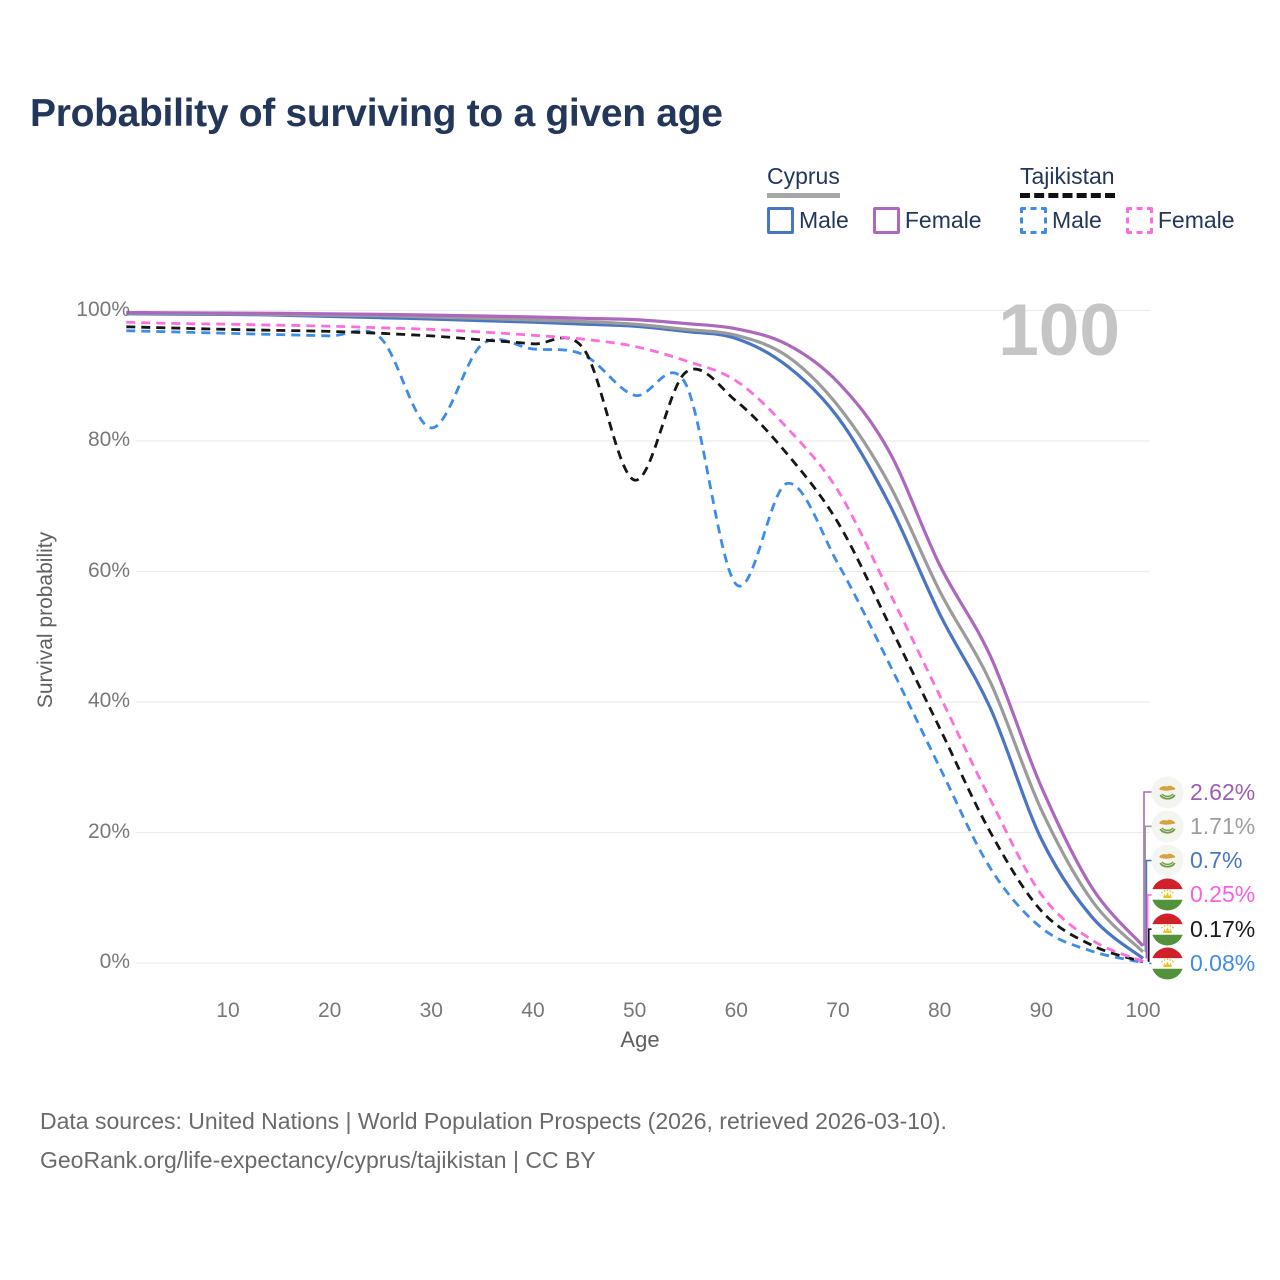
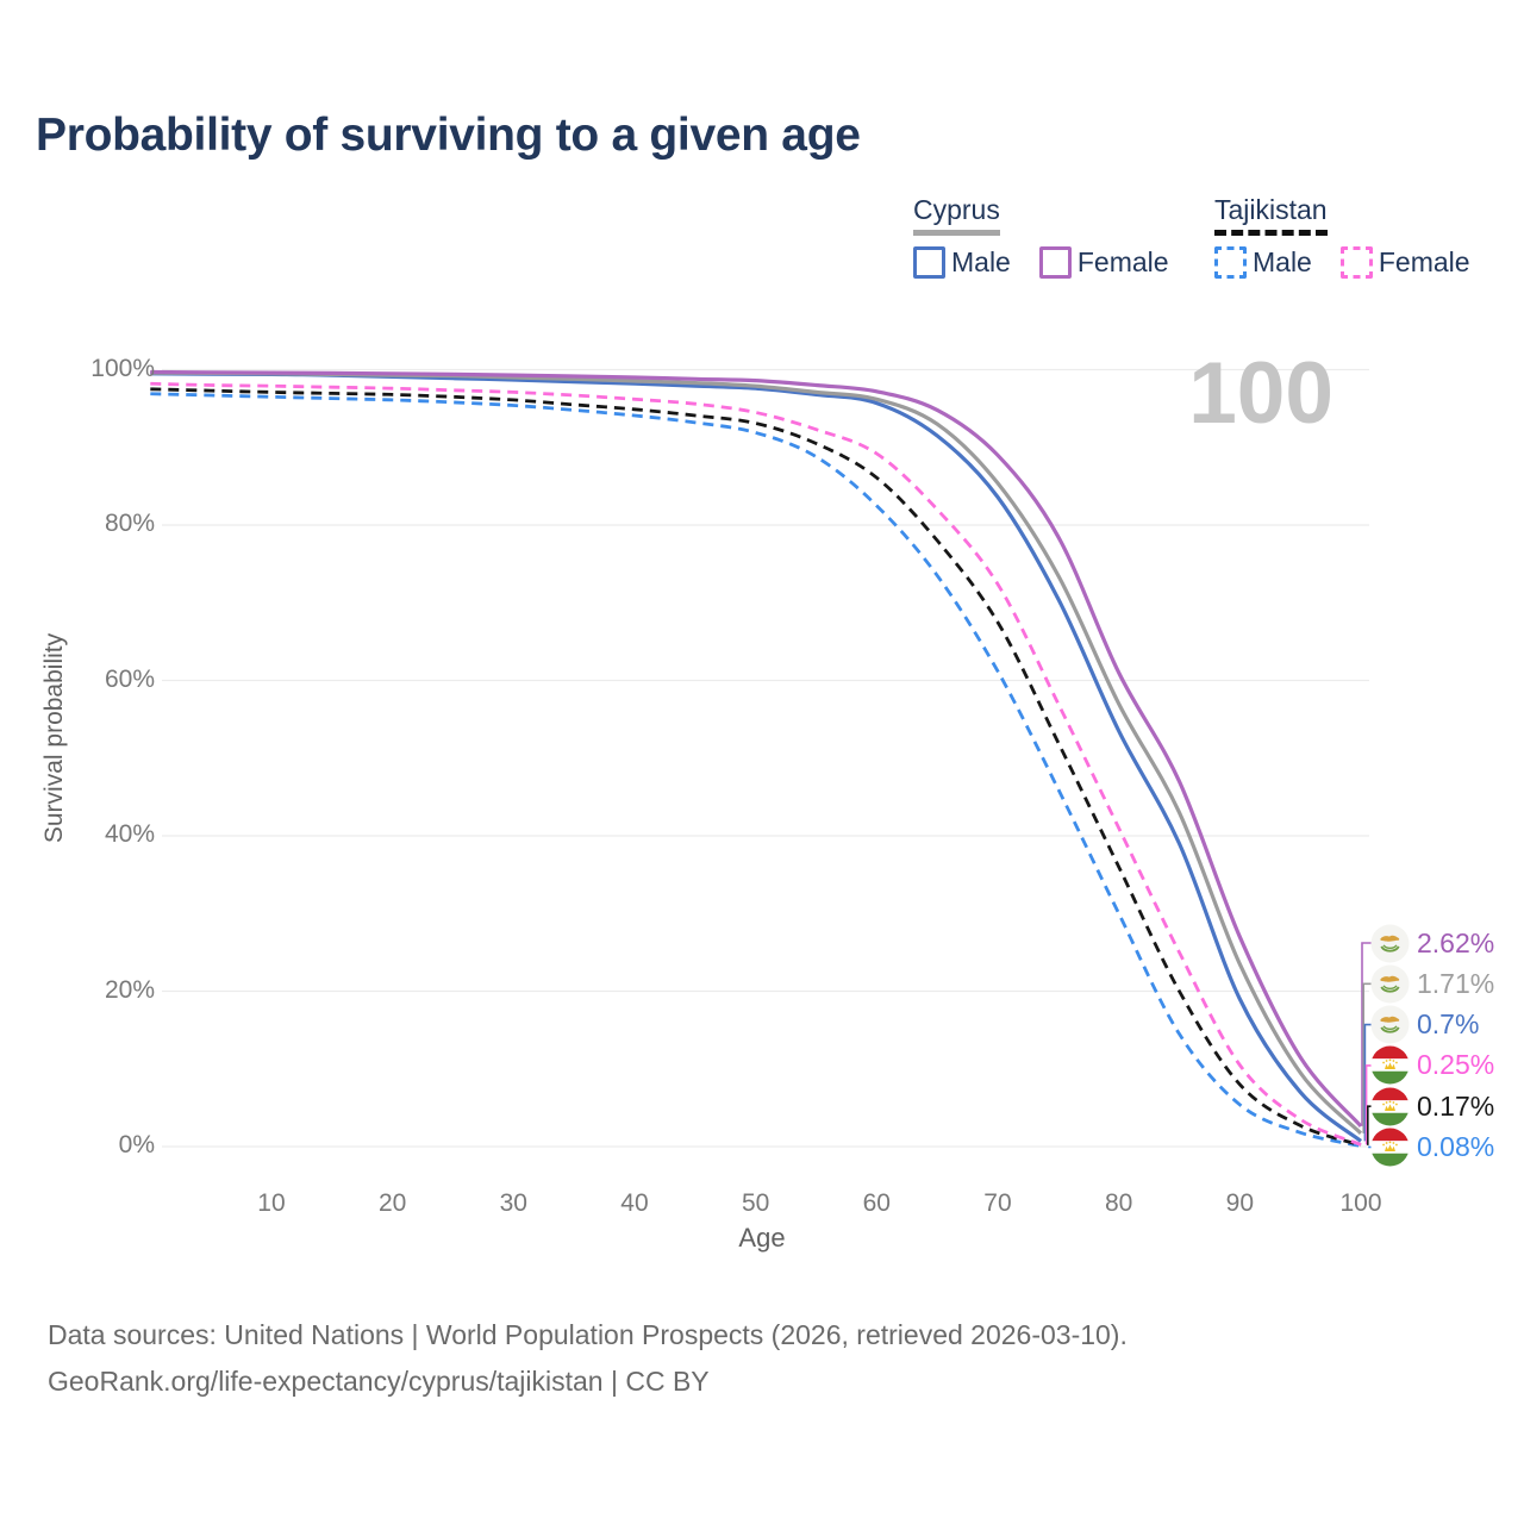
Tajikistan Male/30: 82% -> 95%
Tajikistan/50: 74% -> 93%
Tajikistan Male/50: 87% -> 92%
Tajikistan Male/60: 58% -> 82%
